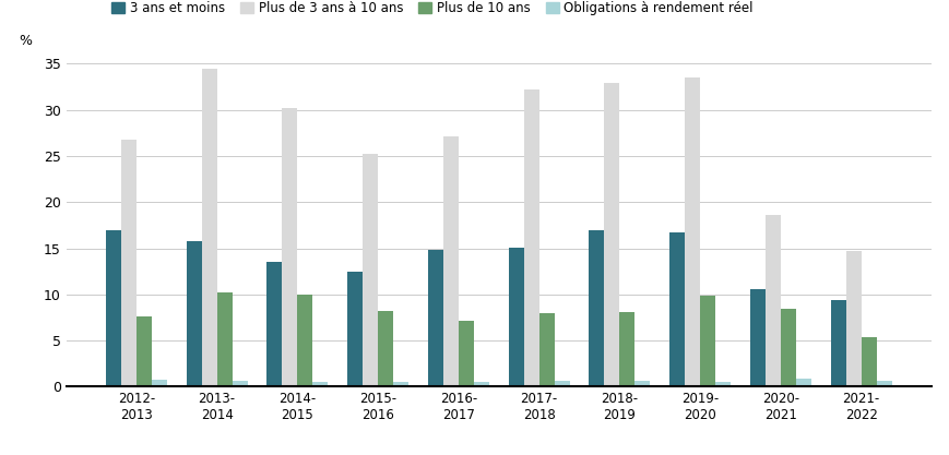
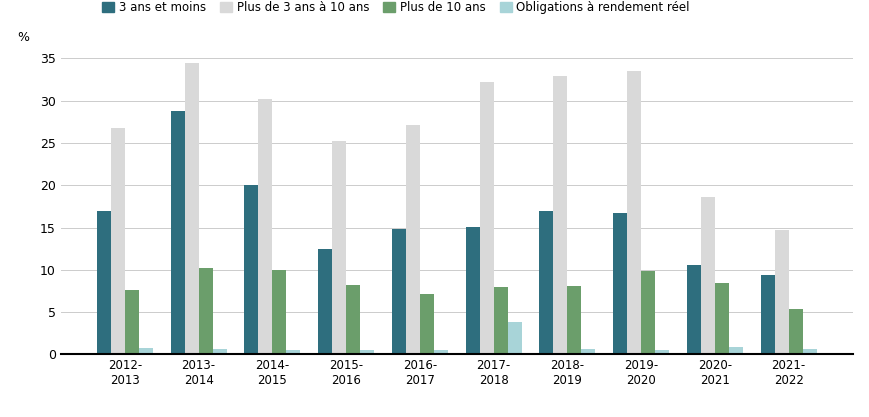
3 ans et moins/2013- 2014: 15.8 -> 28.8
3 ans et moins/2014- 2015: 13.5 -> 20.0
Obligations à rendement réel/2017- 2018: 0.6 -> 3.8
